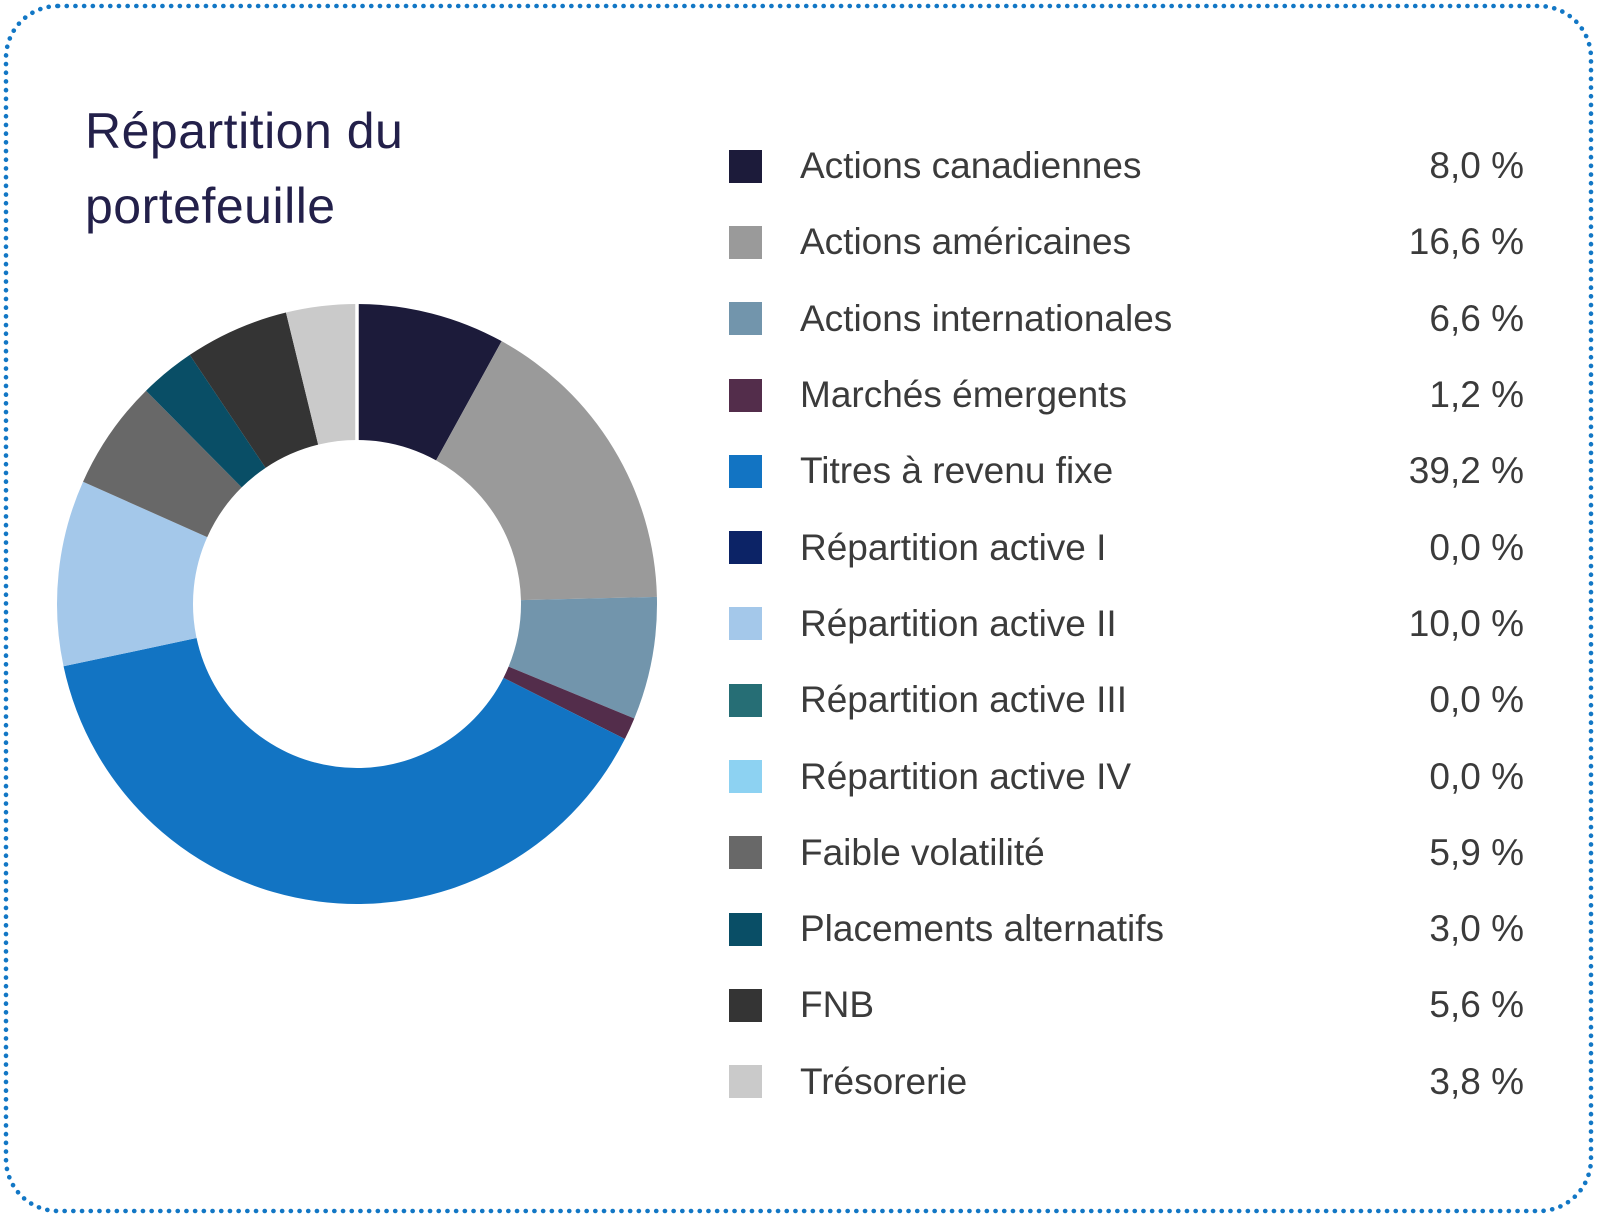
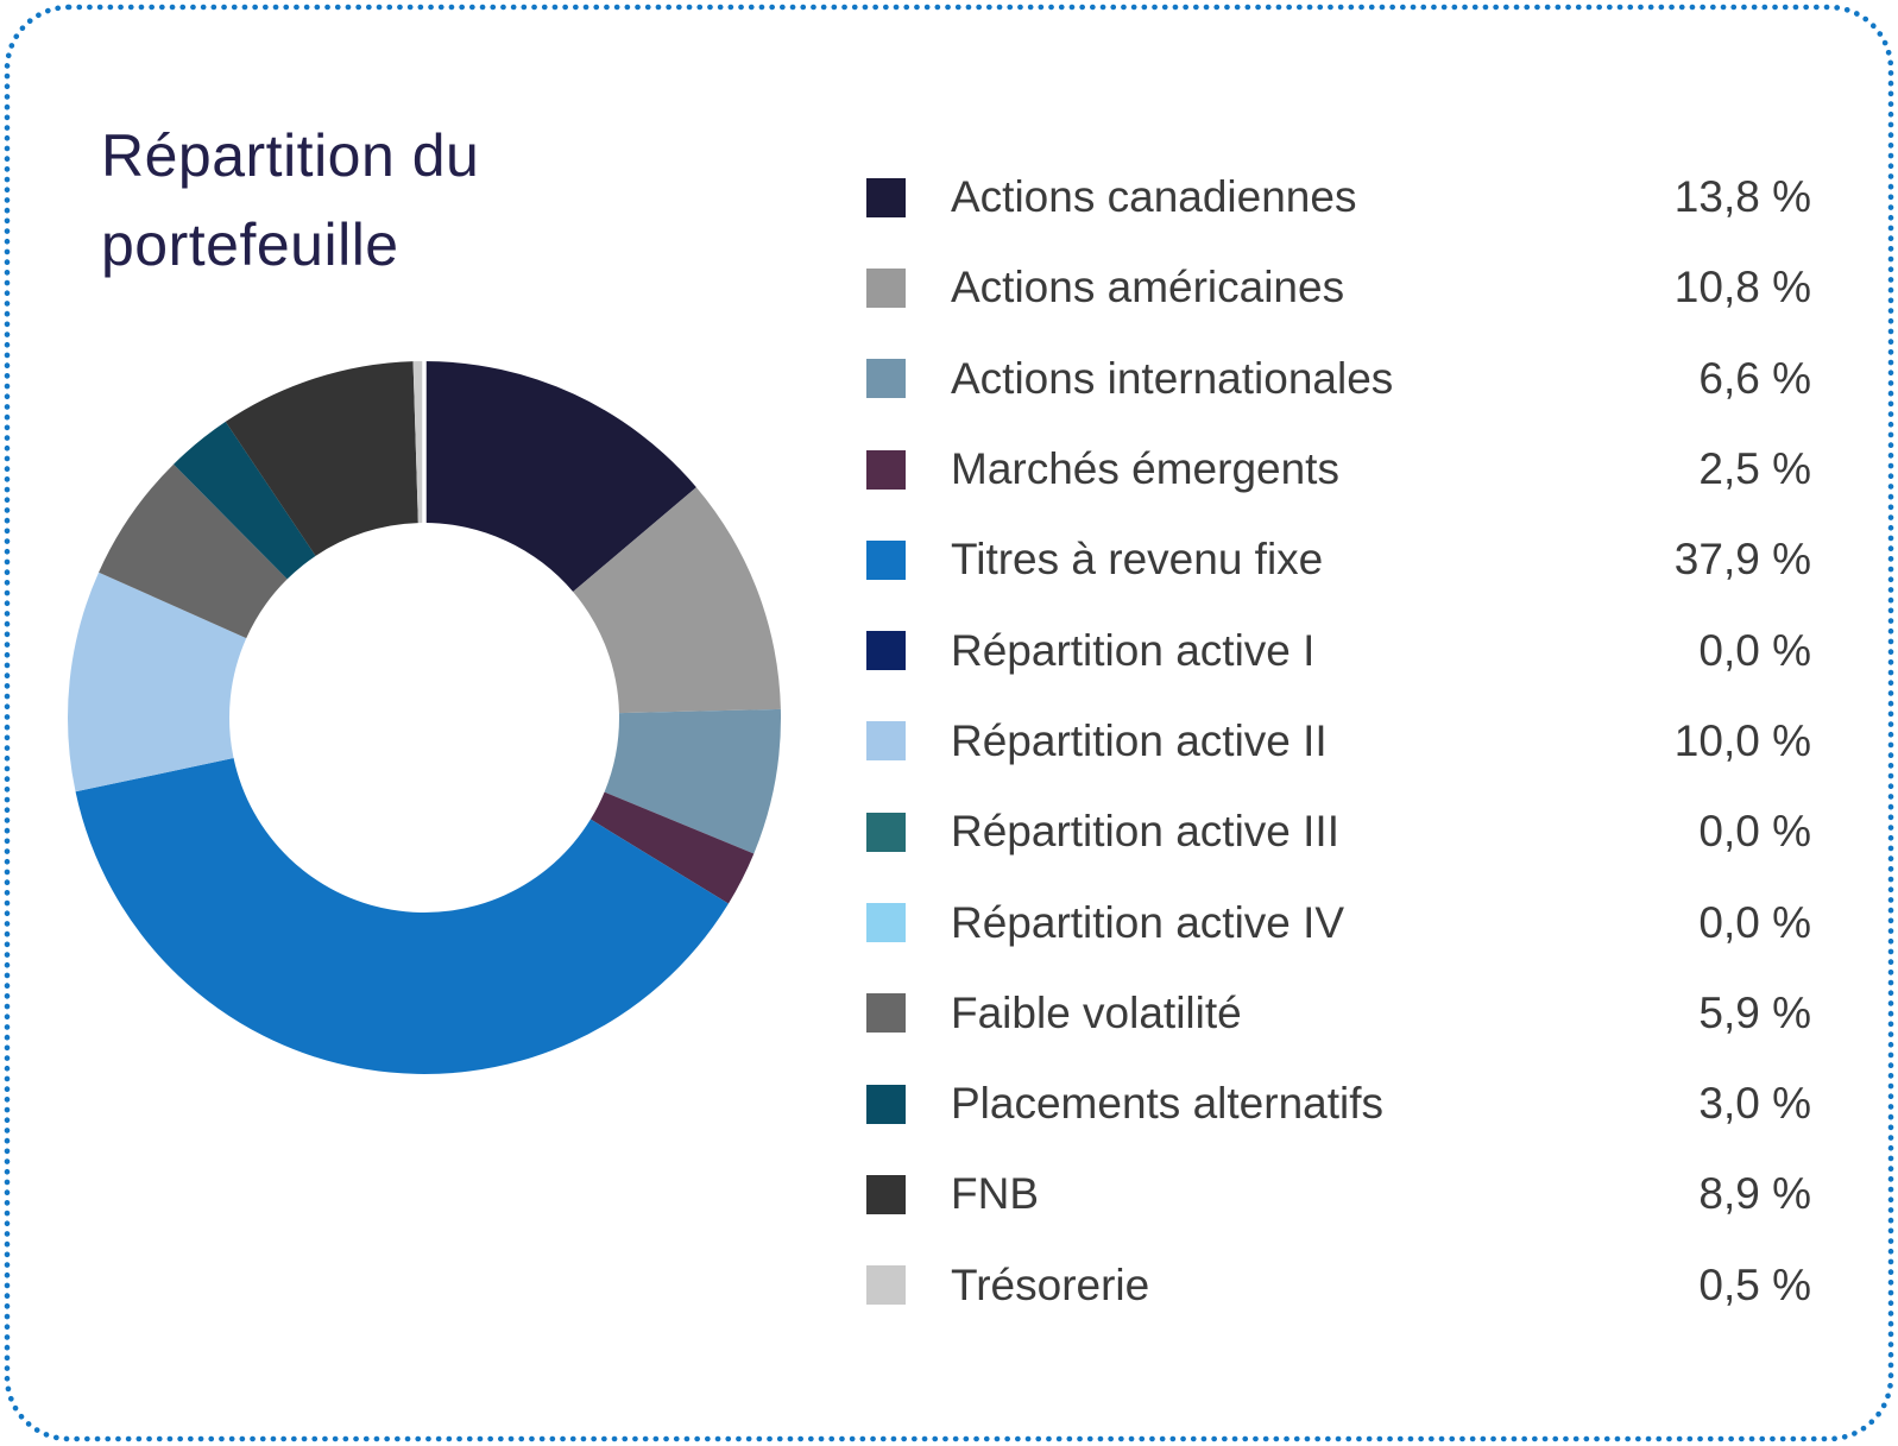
Actions canadiennes: 8,0 -> 13,8
Actions américaines: 16,6 -> 10,8
Marchés émergents: 1,2 -> 2,5
Titres à revenu fixe: 39,2 -> 37,9
FNB: 5,6 -> 8,9
Trésorerie: 3,8 -> 0,5
